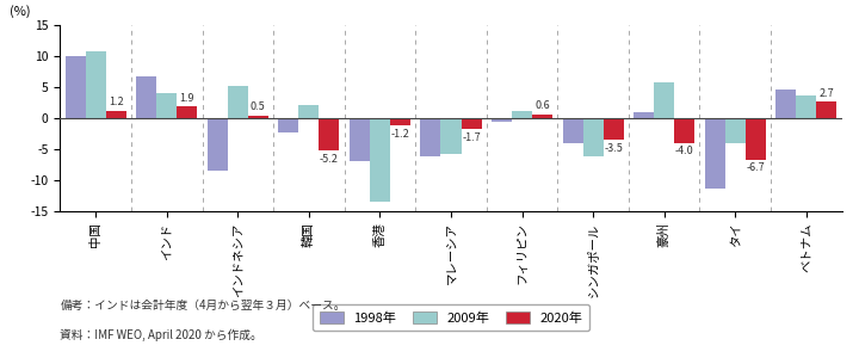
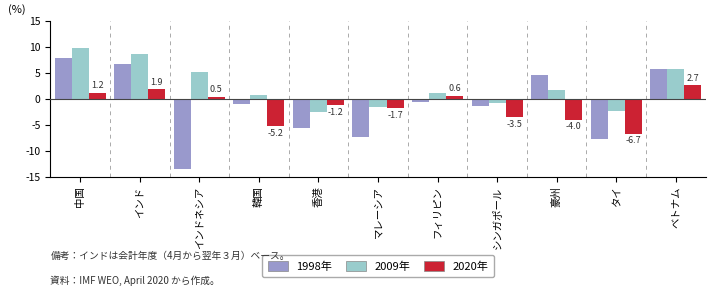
1998年/中国: 10.0 -> 8.0
2009年/中国: 10.8 -> 9.8
2009年/インド: 4.0 -> 8.7
1998年/インドネシア: -8.4 -> -13.5
1998年/韓国: -2.2 -> -0.9
2009年/韓国: 2.2 -> 0.7
1998年/香港: -7.0 -> -5.5
2009年/香港: -13.4 -> -2.5
1998年/マレーシア: -6.2 -> -7.4
2009年/マレーシア: -5.8 -> -1.6
1998年/シンガポール: -4.0 -> -1.4
2009年/シンガポール: -6.2 -> -0.8
1998年/豪州: 1.0 -> 4.7
2009年/豪州: 5.8 -> 1.8
1998年/タイ: -11.4 -> -7.6
2009年/タイ: -4.0 -> -2.3
1998年/ベトナム: 4.6 -> 5.8
2009年/ベトナム: 3.6 -> 5.9
